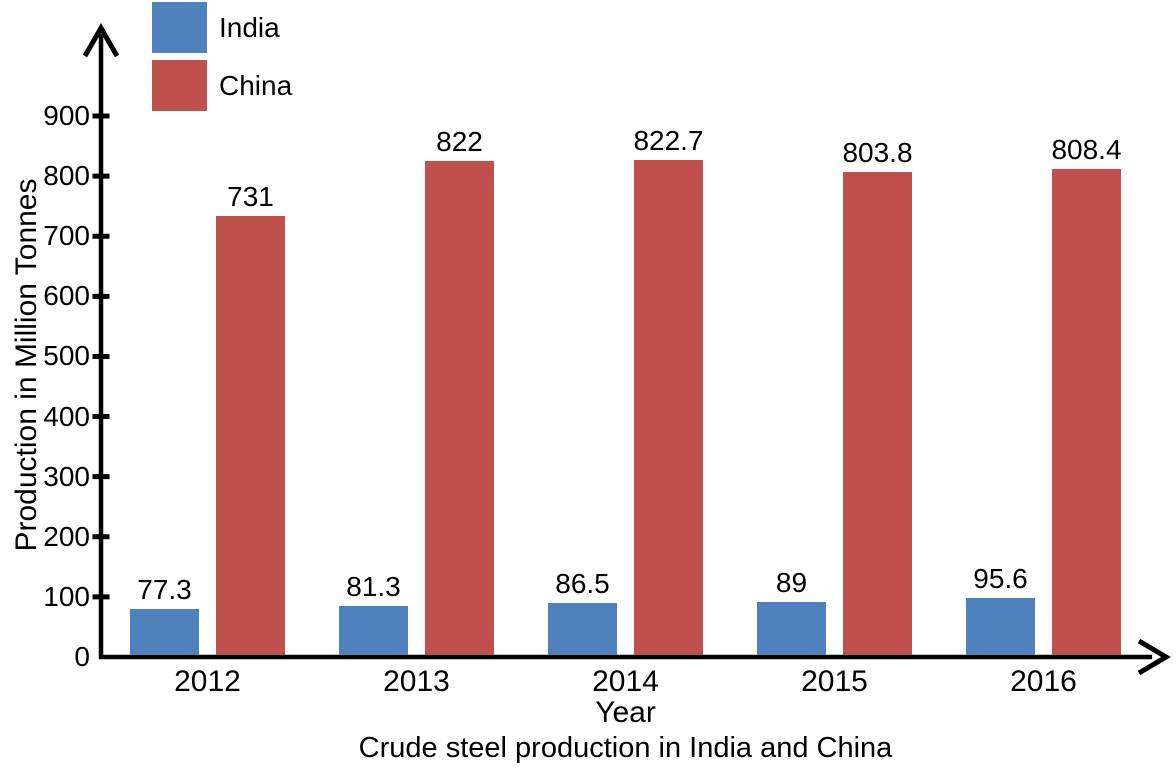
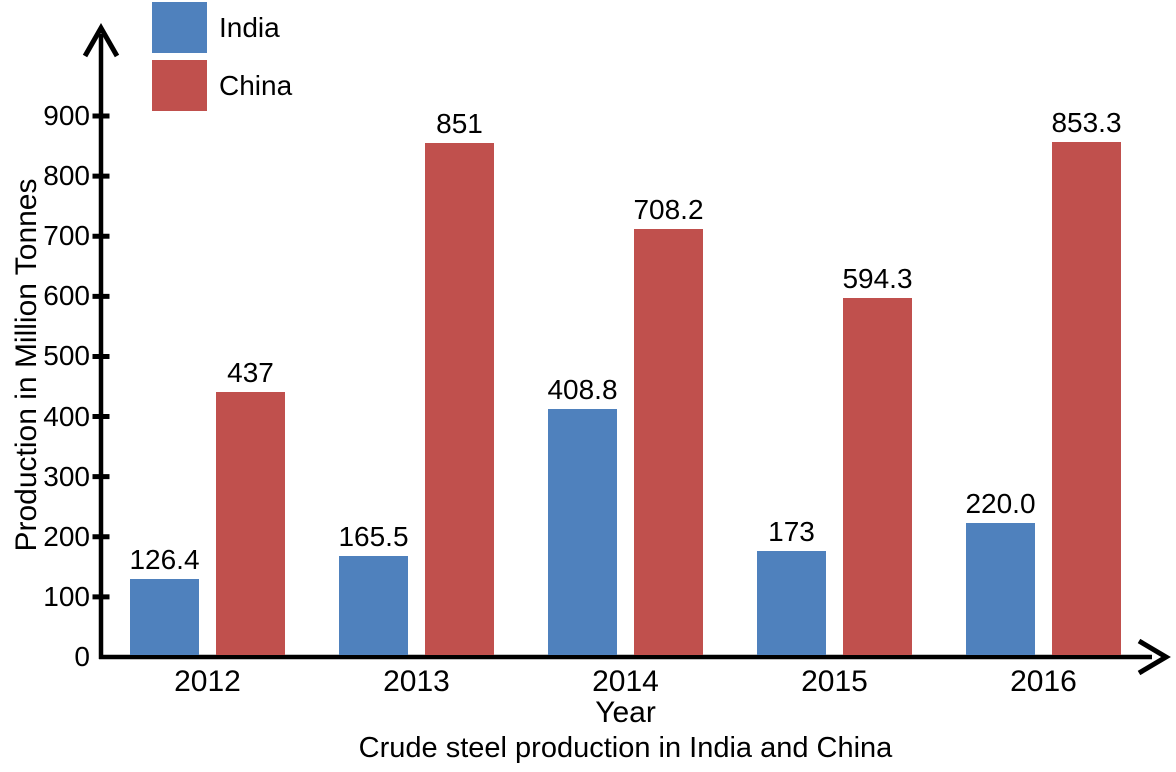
India/2012: 77.3 -> 126.4
China/2012: 731 -> 437
India/2013: 81.3 -> 165.5
China/2013: 822 -> 851
India/2014: 86.5 -> 408.8
China/2014: 822.7 -> 708.2
India/2015: 89 -> 173
China/2015: 803.8 -> 594.3
India/2016: 95.6 -> 220.0
China/2016: 808.4 -> 853.3
